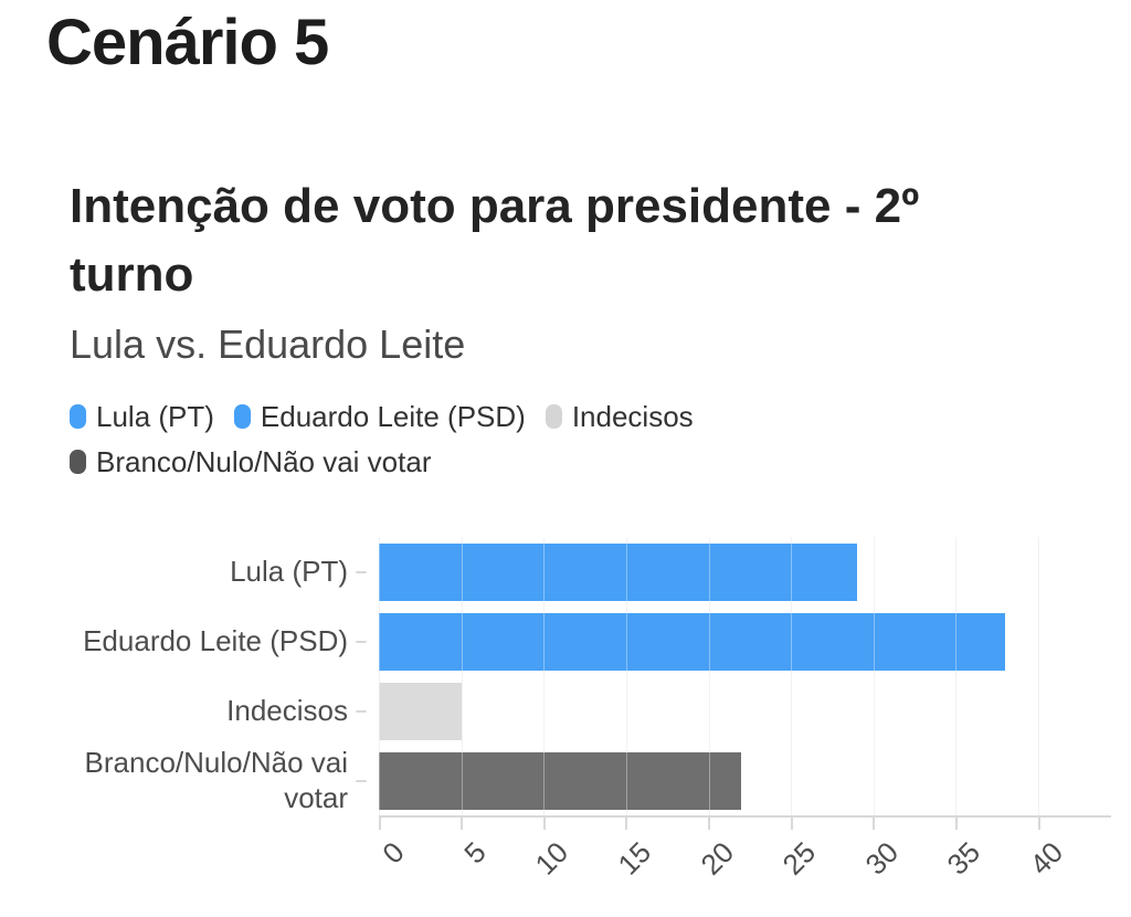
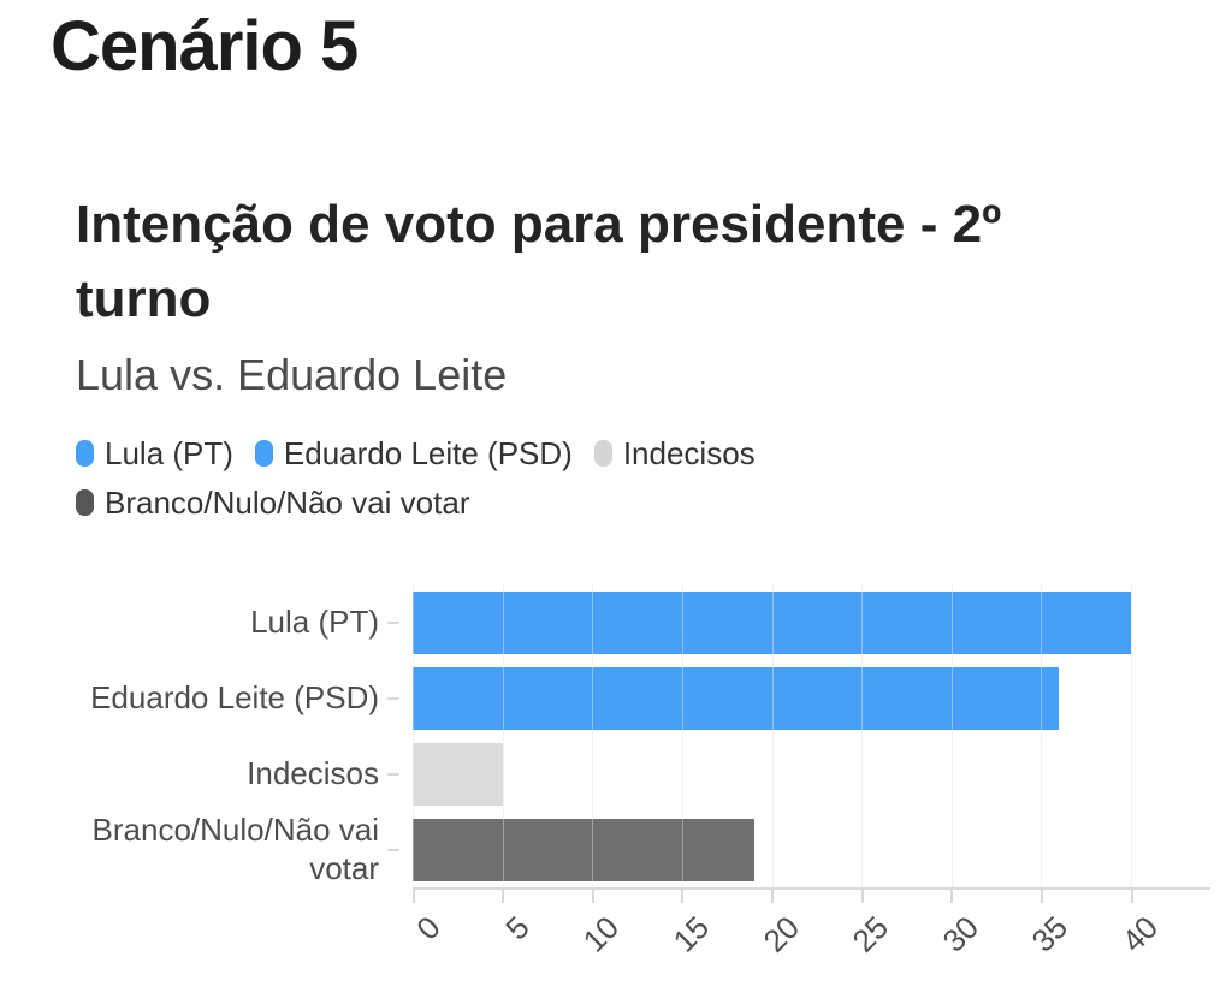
Lula (PT): 29 -> 40
Eduardo Leite (PSD): 38 -> 36
Branco/Nulo/Não vai votar: 22 -> 19
